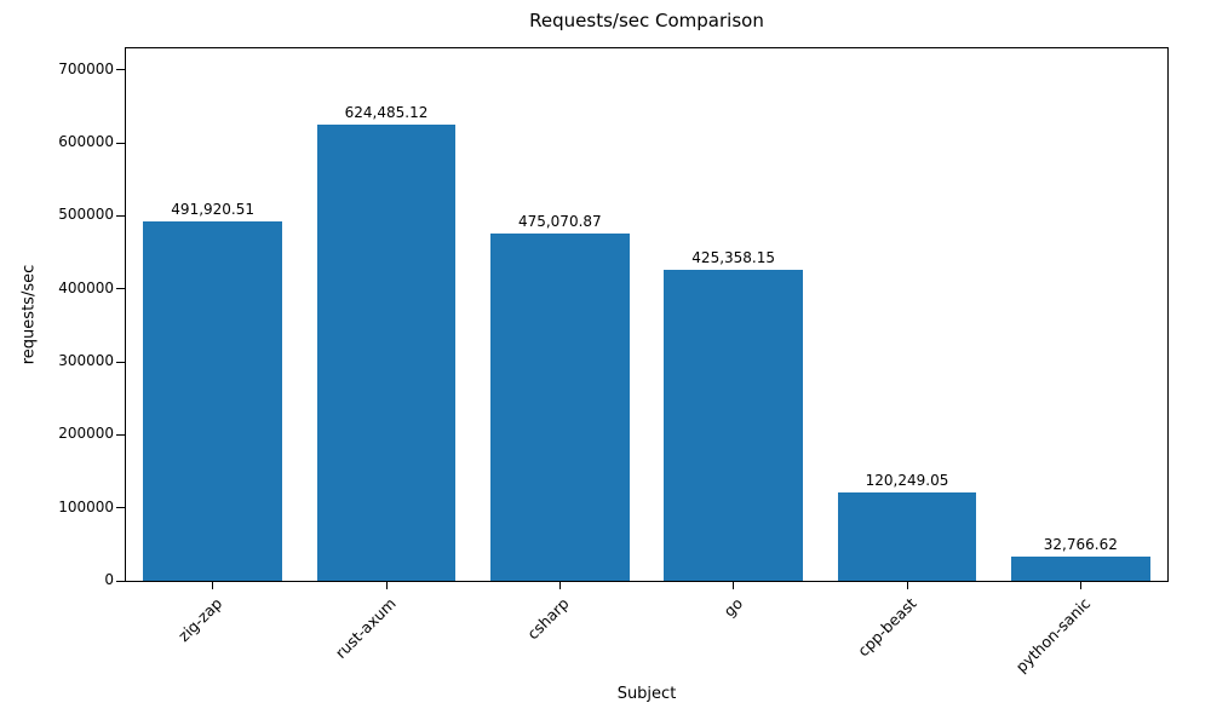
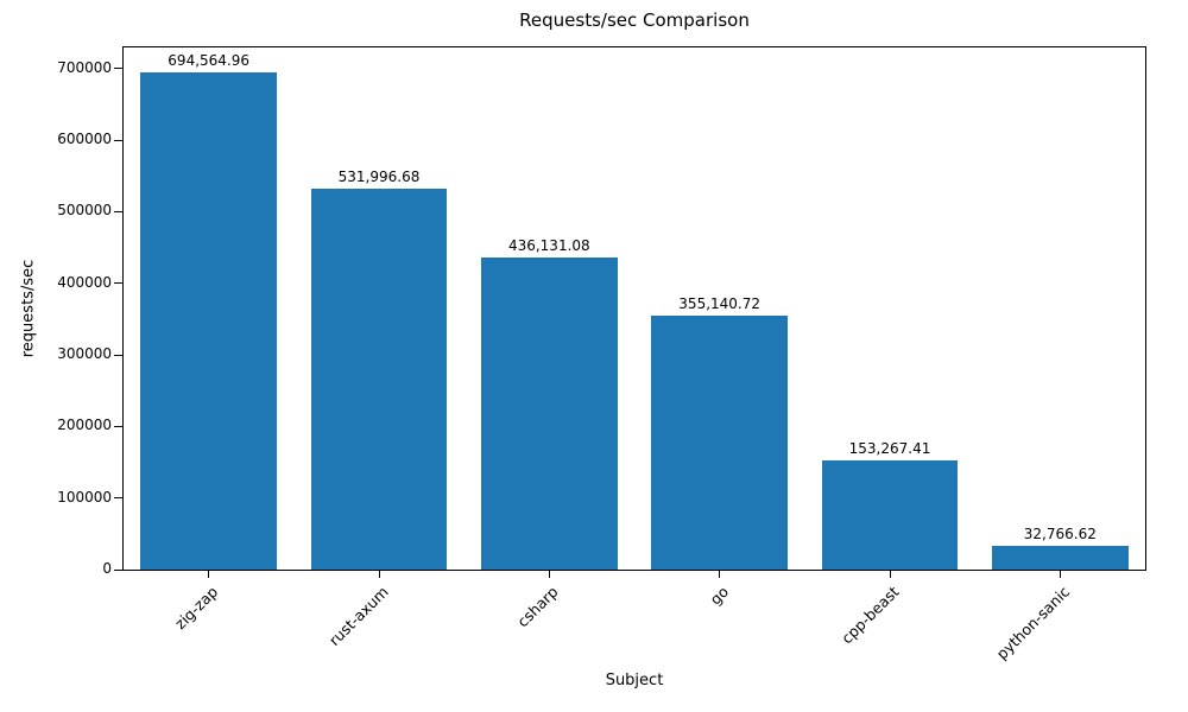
zig-zap: 491,920.51 -> 694,564.96
rust-axum: 624,485.12 -> 531,996.68
csharp: 475,070.87 -> 436,131.08
go: 425,358.15 -> 355,140.72
cpp-beast: 120,249.05 -> 153,267.41
